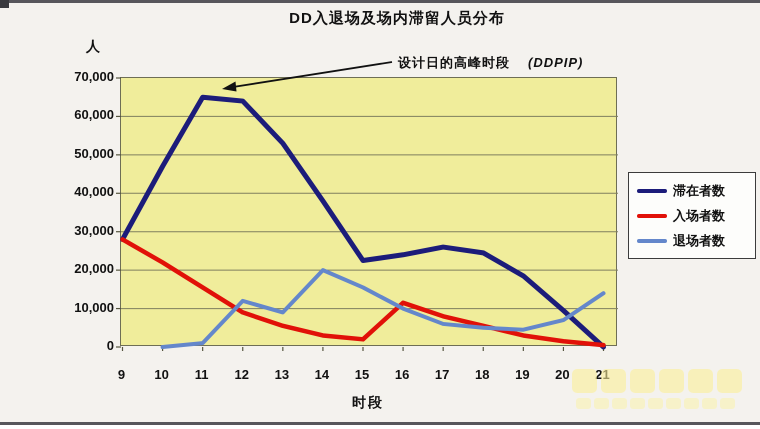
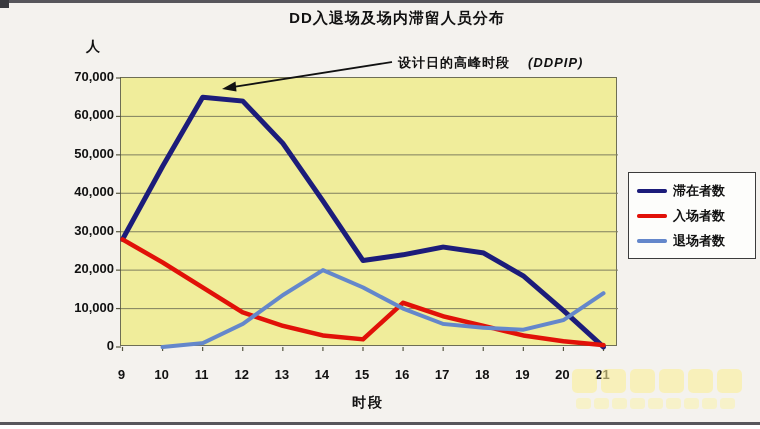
退场者数/12: 12000 -> 6000
退场者数/13: 9000 -> 14000
